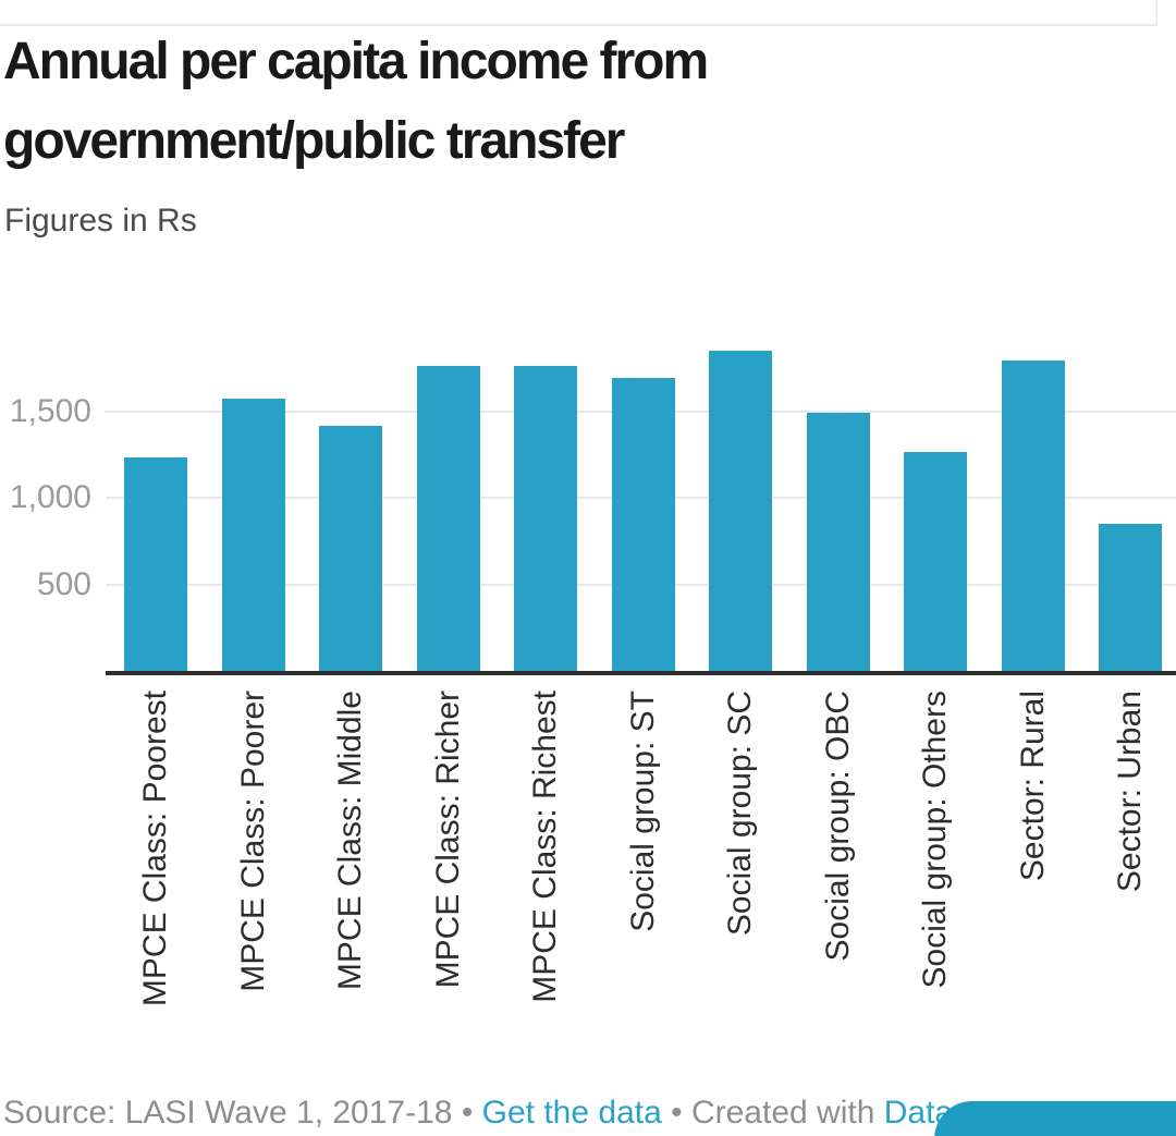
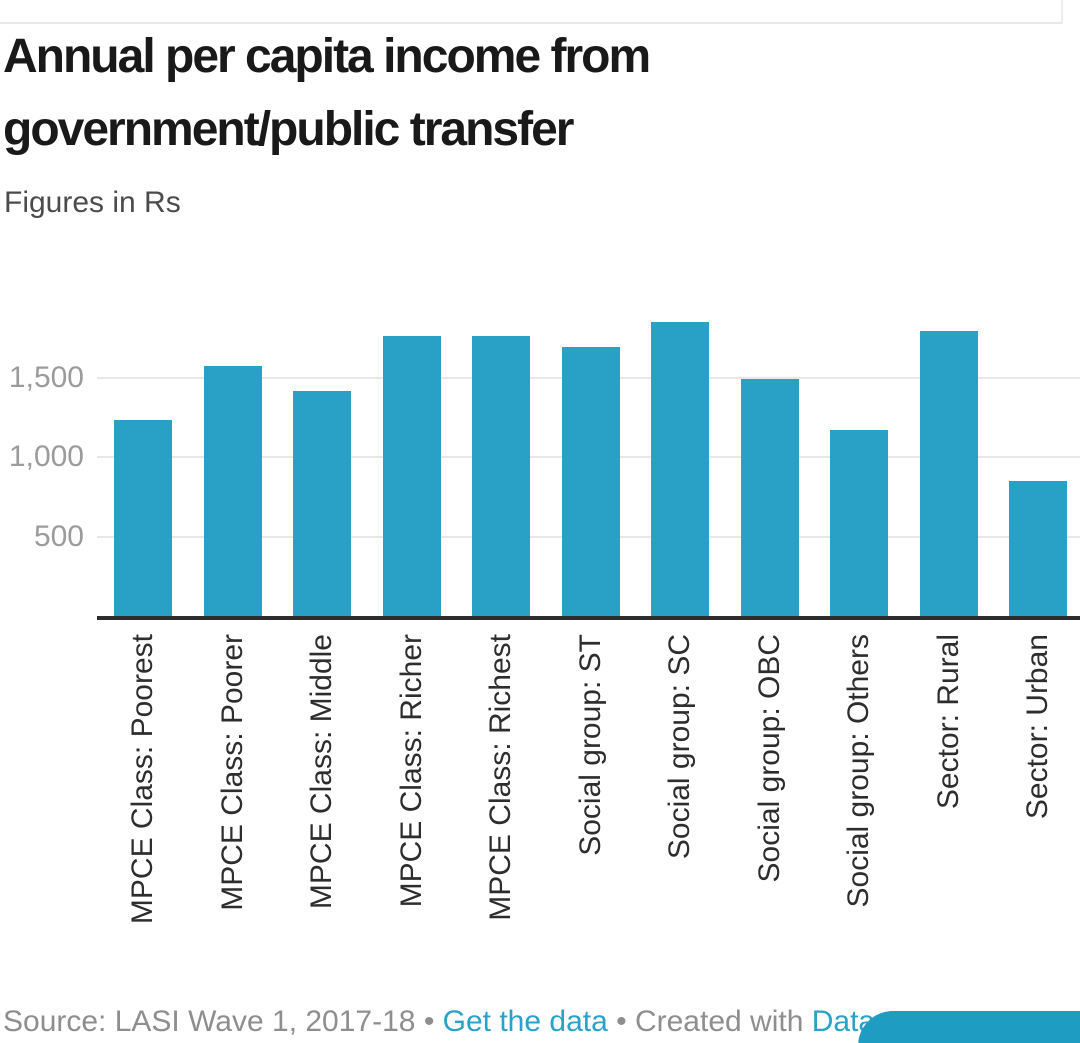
Social group: Others: 1260 -> 1170
